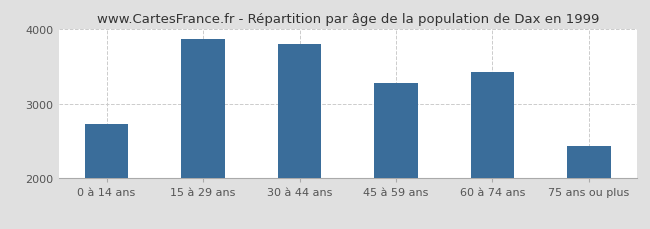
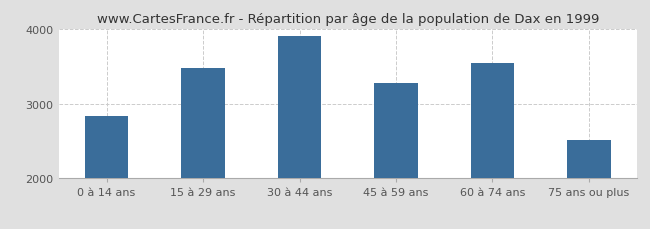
0 à 14 ans: 2730 -> 2840
15 à 29 ans: 3870 -> 3480
30 à 44 ans: 3800 -> 3900
60 à 74 ans: 3420 -> 3540
75 ans ou plus: 2430 -> 2520
